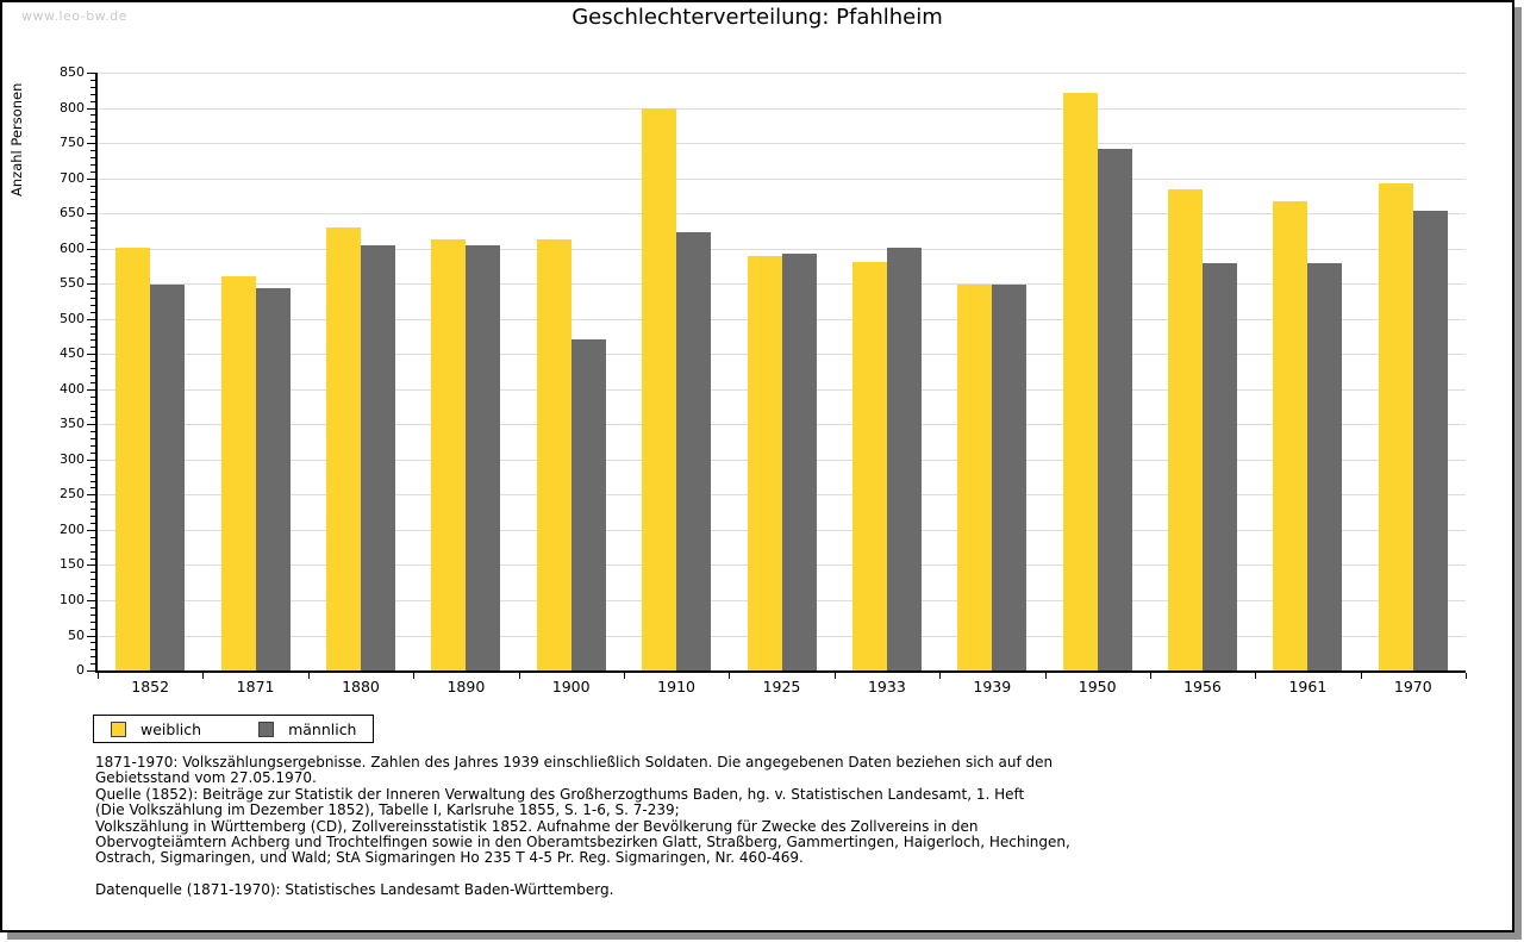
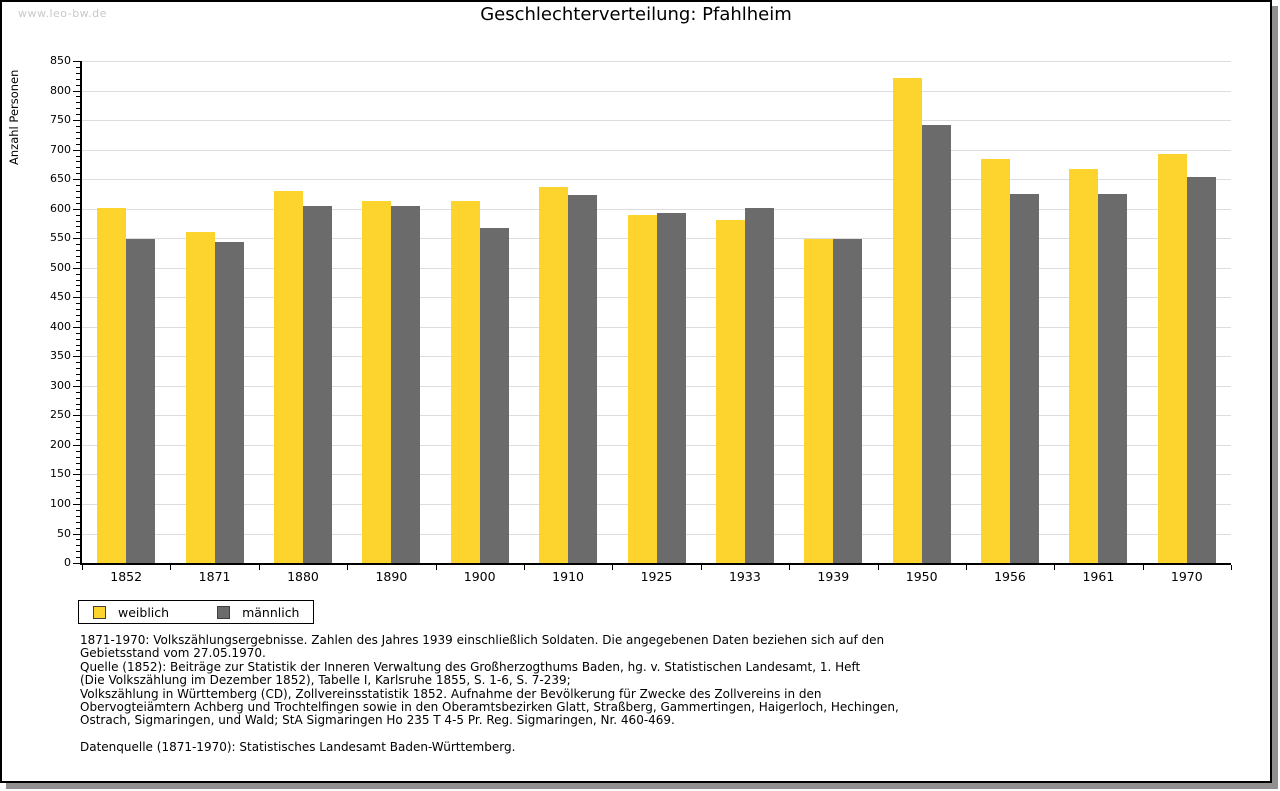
männlich/1900: 470 -> 570
weiblich/1910: 800 -> 640
männlich/1956: 580 -> 620
männlich/1961: 580 -> 620
